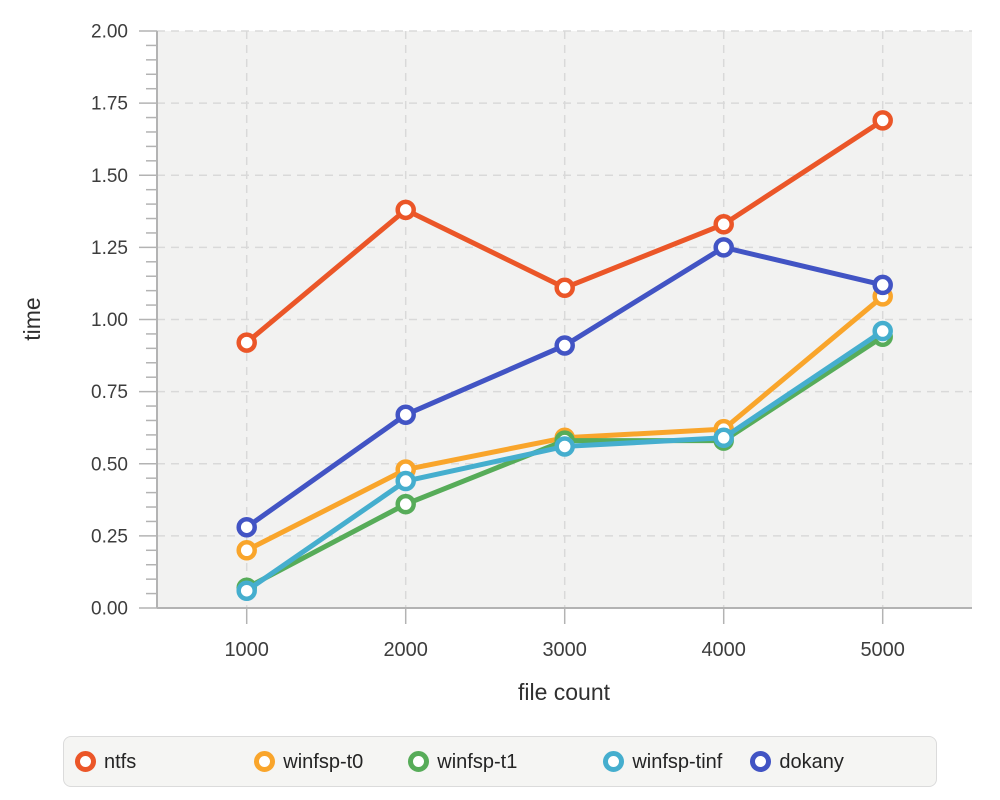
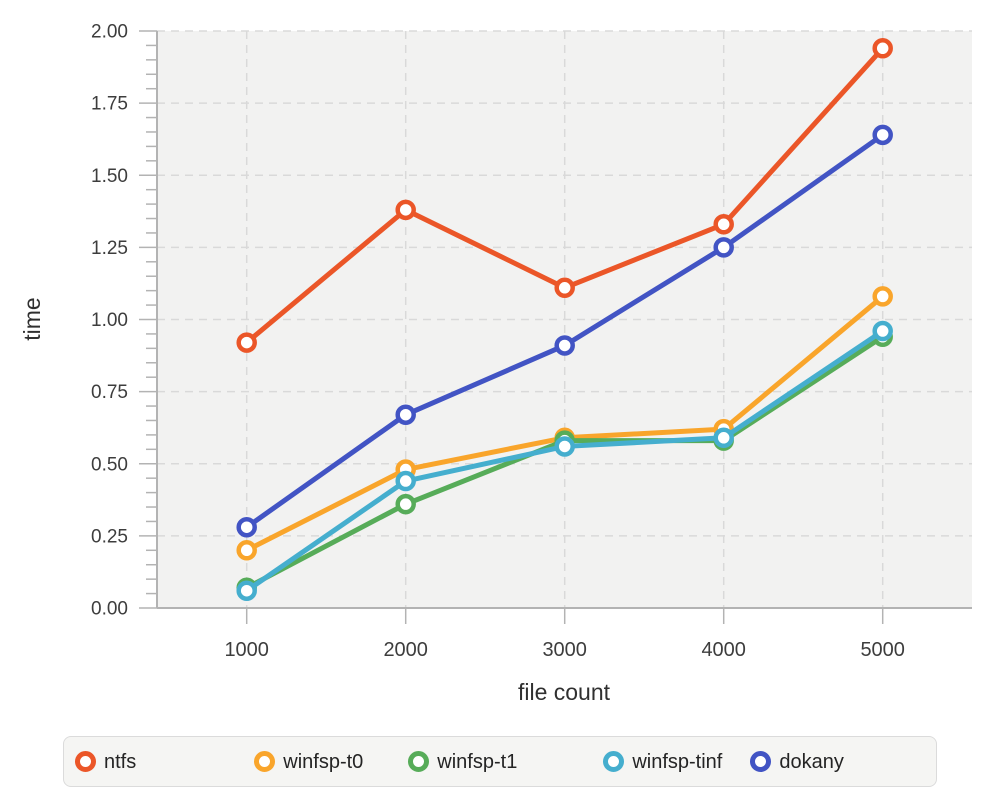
ntfs/5000: 1.69 -> 1.94
dokany/5000: 1.12 -> 1.64
